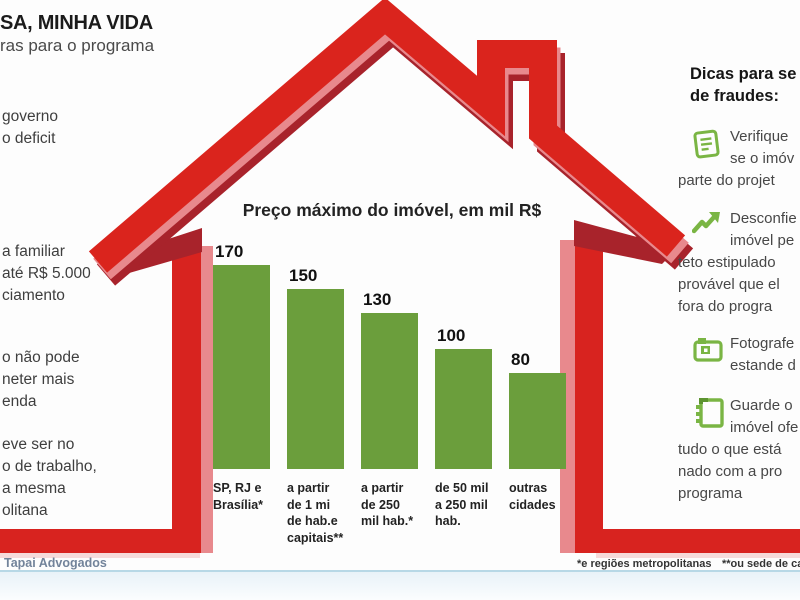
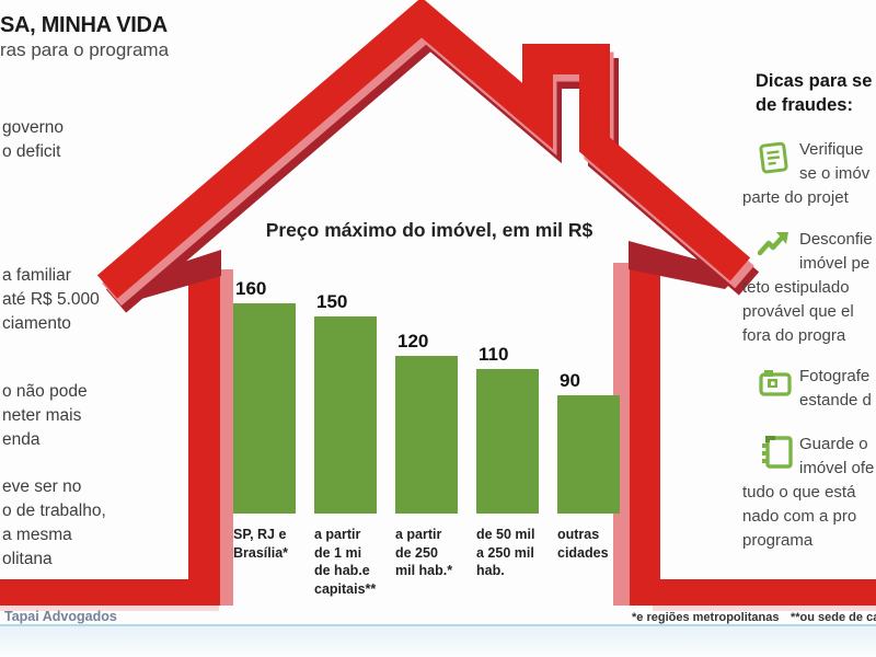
SP, RJ e Brasília*: 170 -> 160
a partir de 250 mil hab.*: 130 -> 120
de 50 mil a 250 mil hab.: 100 -> 110
outras cidades: 80 -> 90
